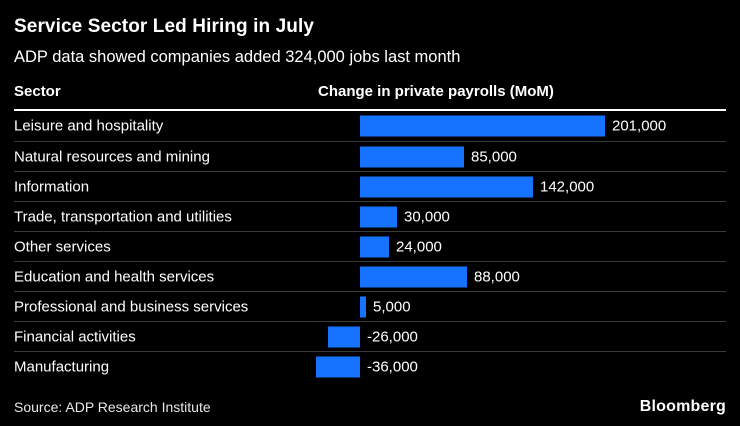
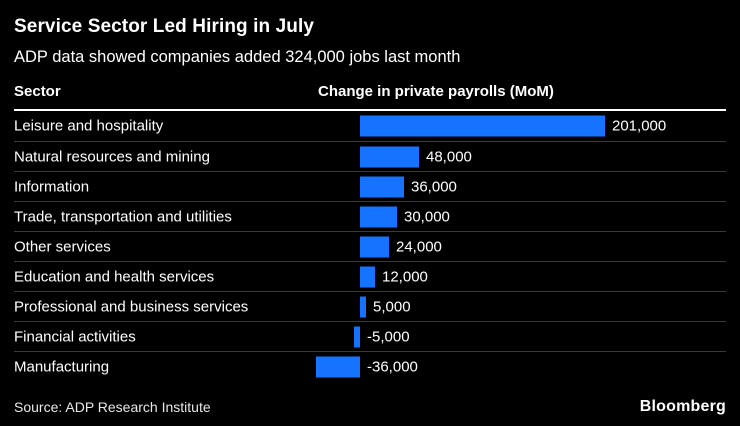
Natural resources and mining: 85,000 -> 48,000
Information: 142,000 -> 36,000
Education and health services: 88,000 -> 12,000
Financial activities: -26,000 -> -5,000
